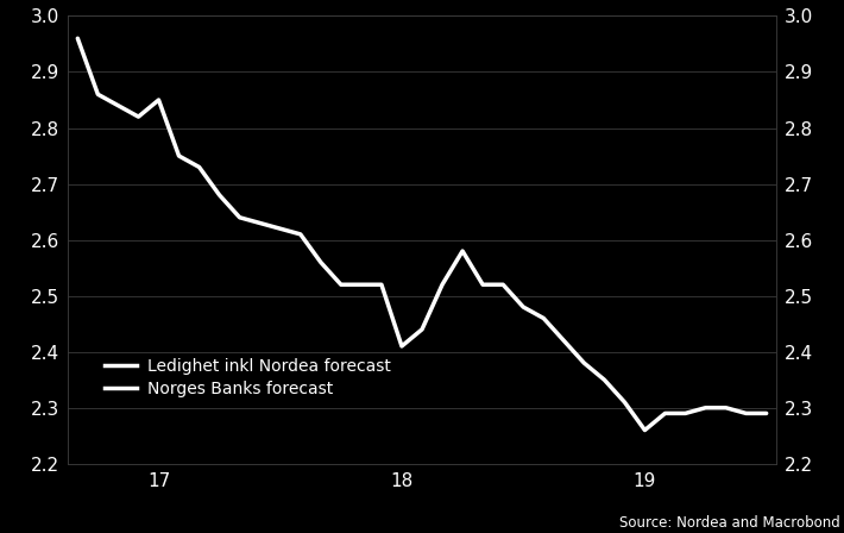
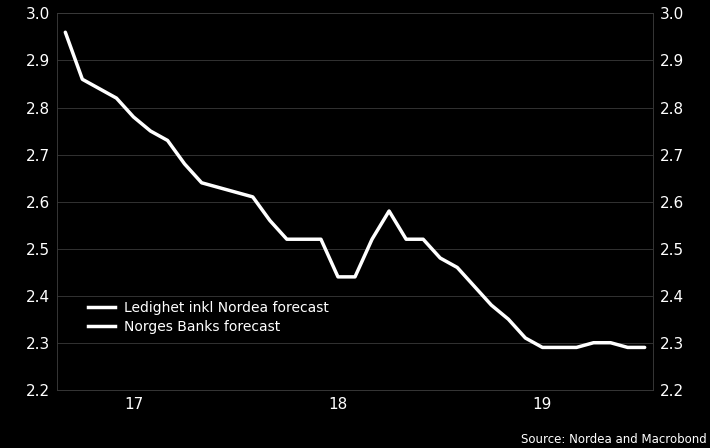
17: 2.85 -> 2.78
18: 2.41 -> 2.44
19: 2.26 -> 2.29
